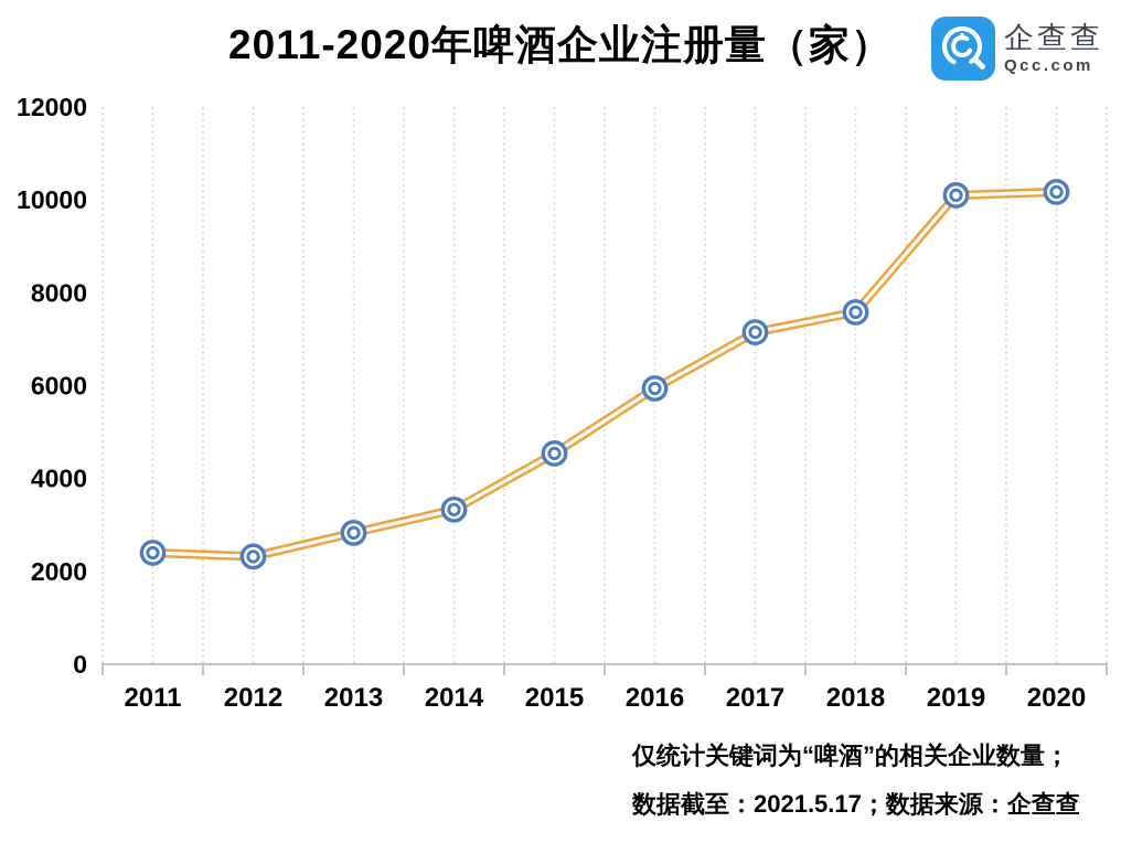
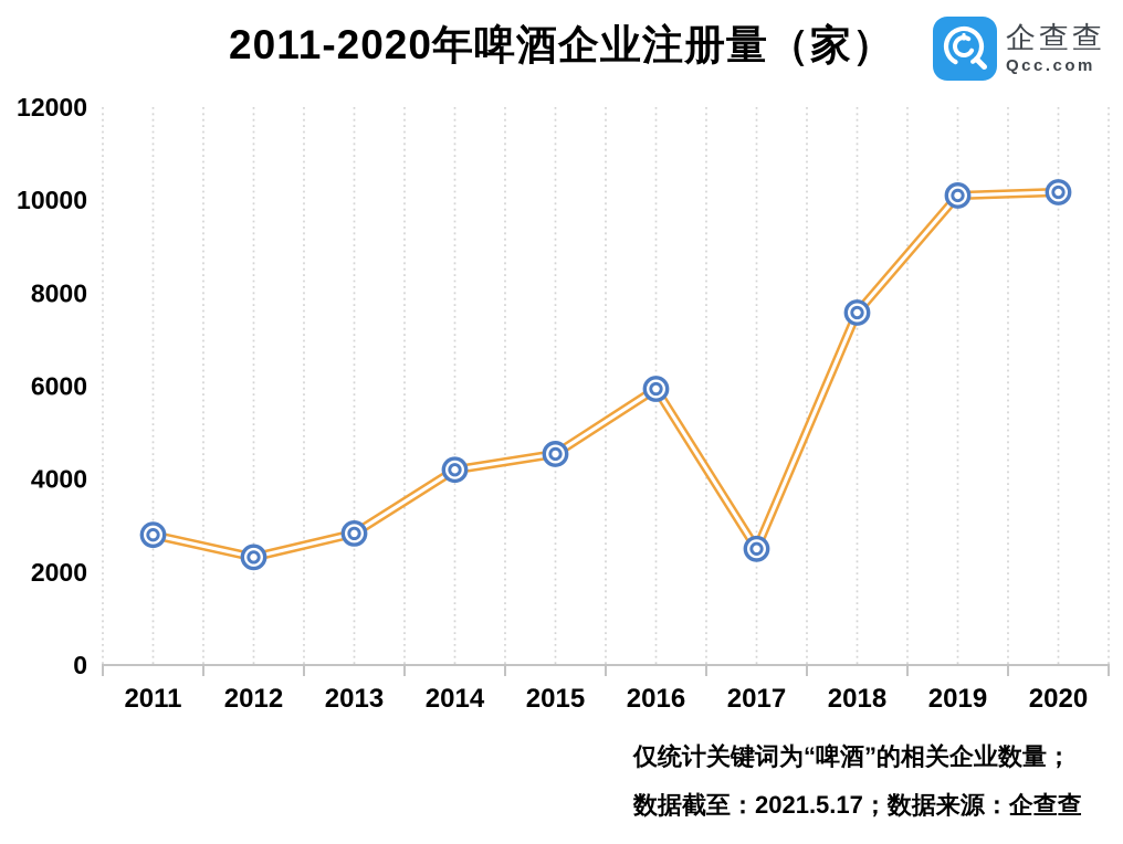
2011: 2400 -> 2800
2014: 3300 -> 4200
2017: 7200 -> 2500
